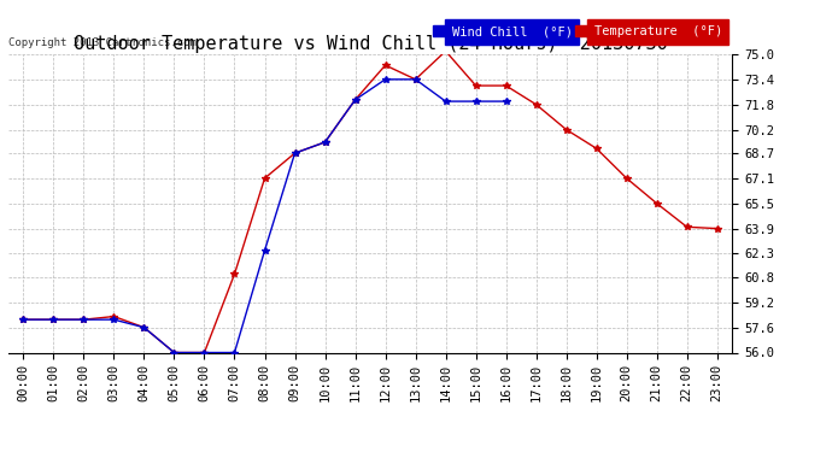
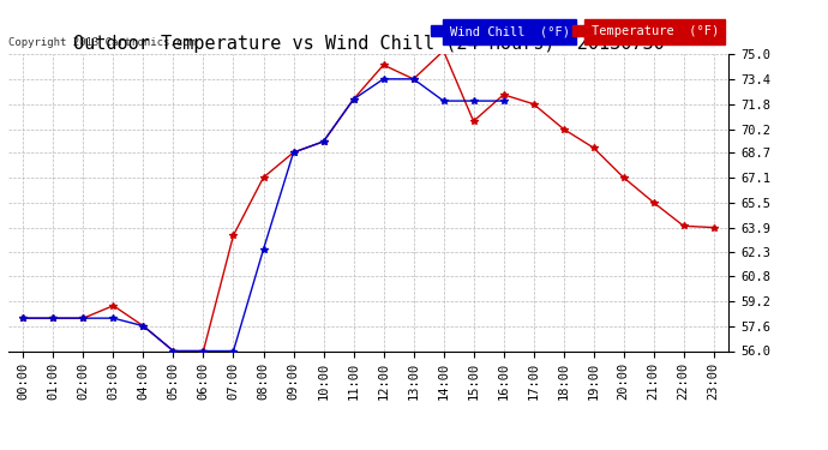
Temperature (°F)/03:00: 58.3 -> 58.9
Temperature (°F)/07:00: 61.0 -> 63.4
Temperature (°F)/15:00: 73.0 -> 70.7
Temperature (°F)/16:00: 73.0 -> 72.4
